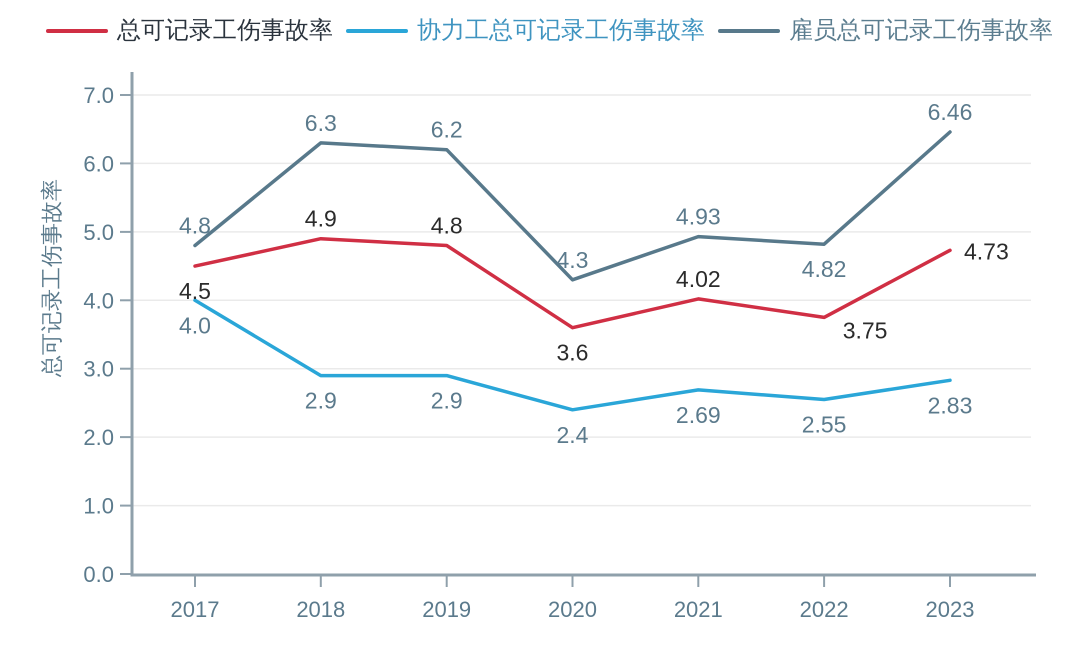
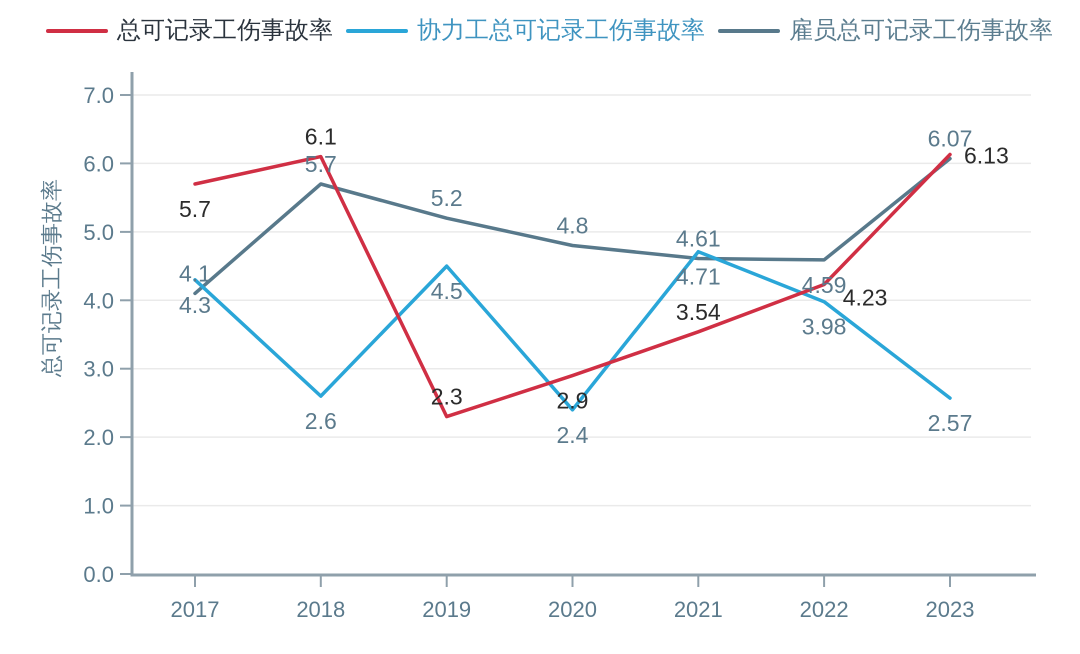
雇员总可记录工伤事故率/2017: 4.8 -> 4.1
协力工总可记录工伤事故率/2017: 4.0 -> 4.3
总可记录工伤事故率/2017: 4.5 -> 5.7
雇员总可记录工伤事故率/2018: 6.3 -> 5.7
协力工总可记录工伤事故率/2018: 2.9 -> 2.6
总可记录工伤事故率/2018: 4.9 -> 6.1
雇员总可记录工伤事故率/2019: 6.2 -> 5.2
协力工总可记录工伤事故率/2019: 2.9 -> 4.5
总可记录工伤事故率/2019: 4.8 -> 2.3
雇员总可记录工伤事故率/2020: 4.3 -> 4.8
总可记录工伤事故率/2020: 3.6 -> 2.9
雇员总可记录工伤事故率/2021: 4.93 -> 4.61
协力工总可记录工伤事故率/2021: 2.69 -> 4.71
总可记录工伤事故率/2021: 4.02 -> 3.54
雇员总可记录工伤事故率/2022: 4.82 -> 4.59
协力工总可记录工伤事故率/2022: 2.55 -> 3.98
总可记录工伤事故率/2022: 3.75 -> 4.23
雇员总可记录工伤事故率/2023: 6.46 -> 6.07
协力工总可记录工伤事故率/2023: 2.83 -> 2.57
总可记录工伤事故率/2023: 4.73 -> 6.13
